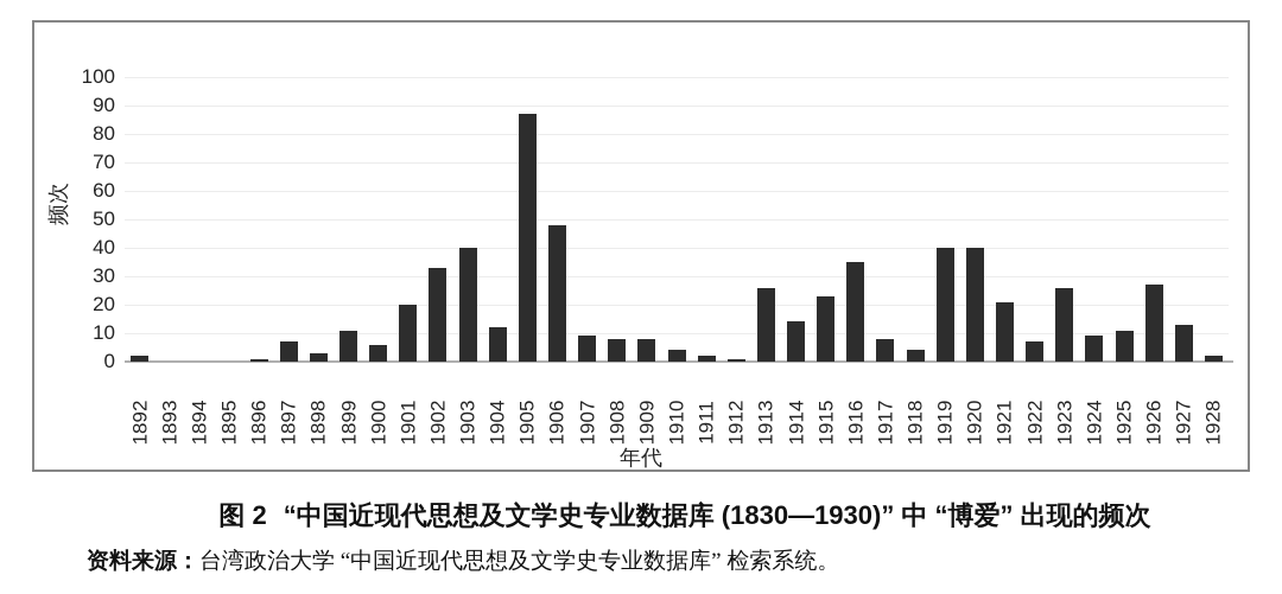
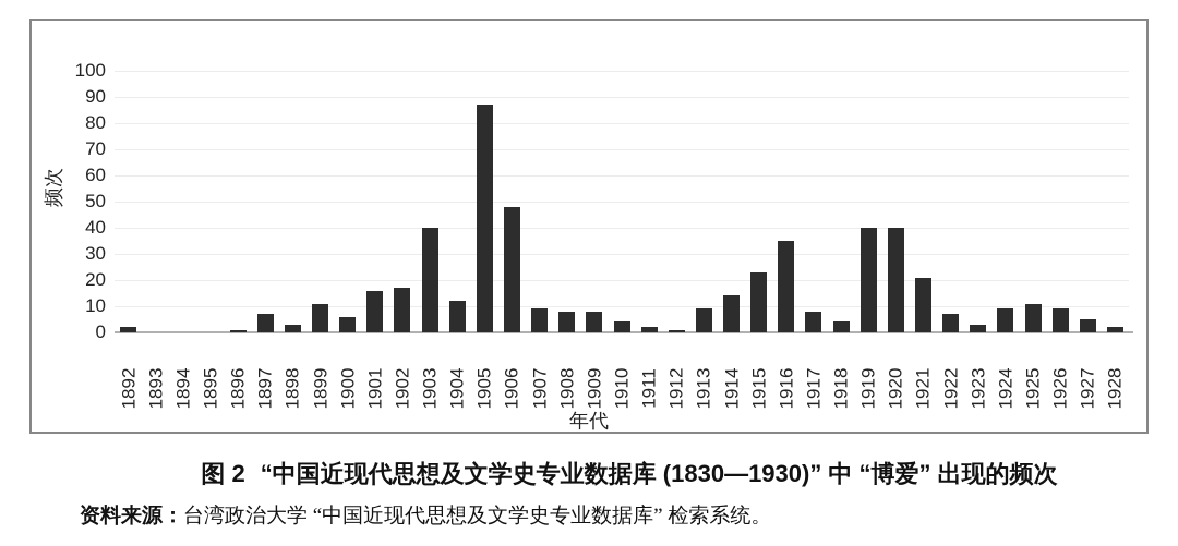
1901: 20 -> 16
1902: 33 -> 17
1913: 26 -> 9
1923: 26 -> 3
1926: 27 -> 9
1927: 13 -> 5
